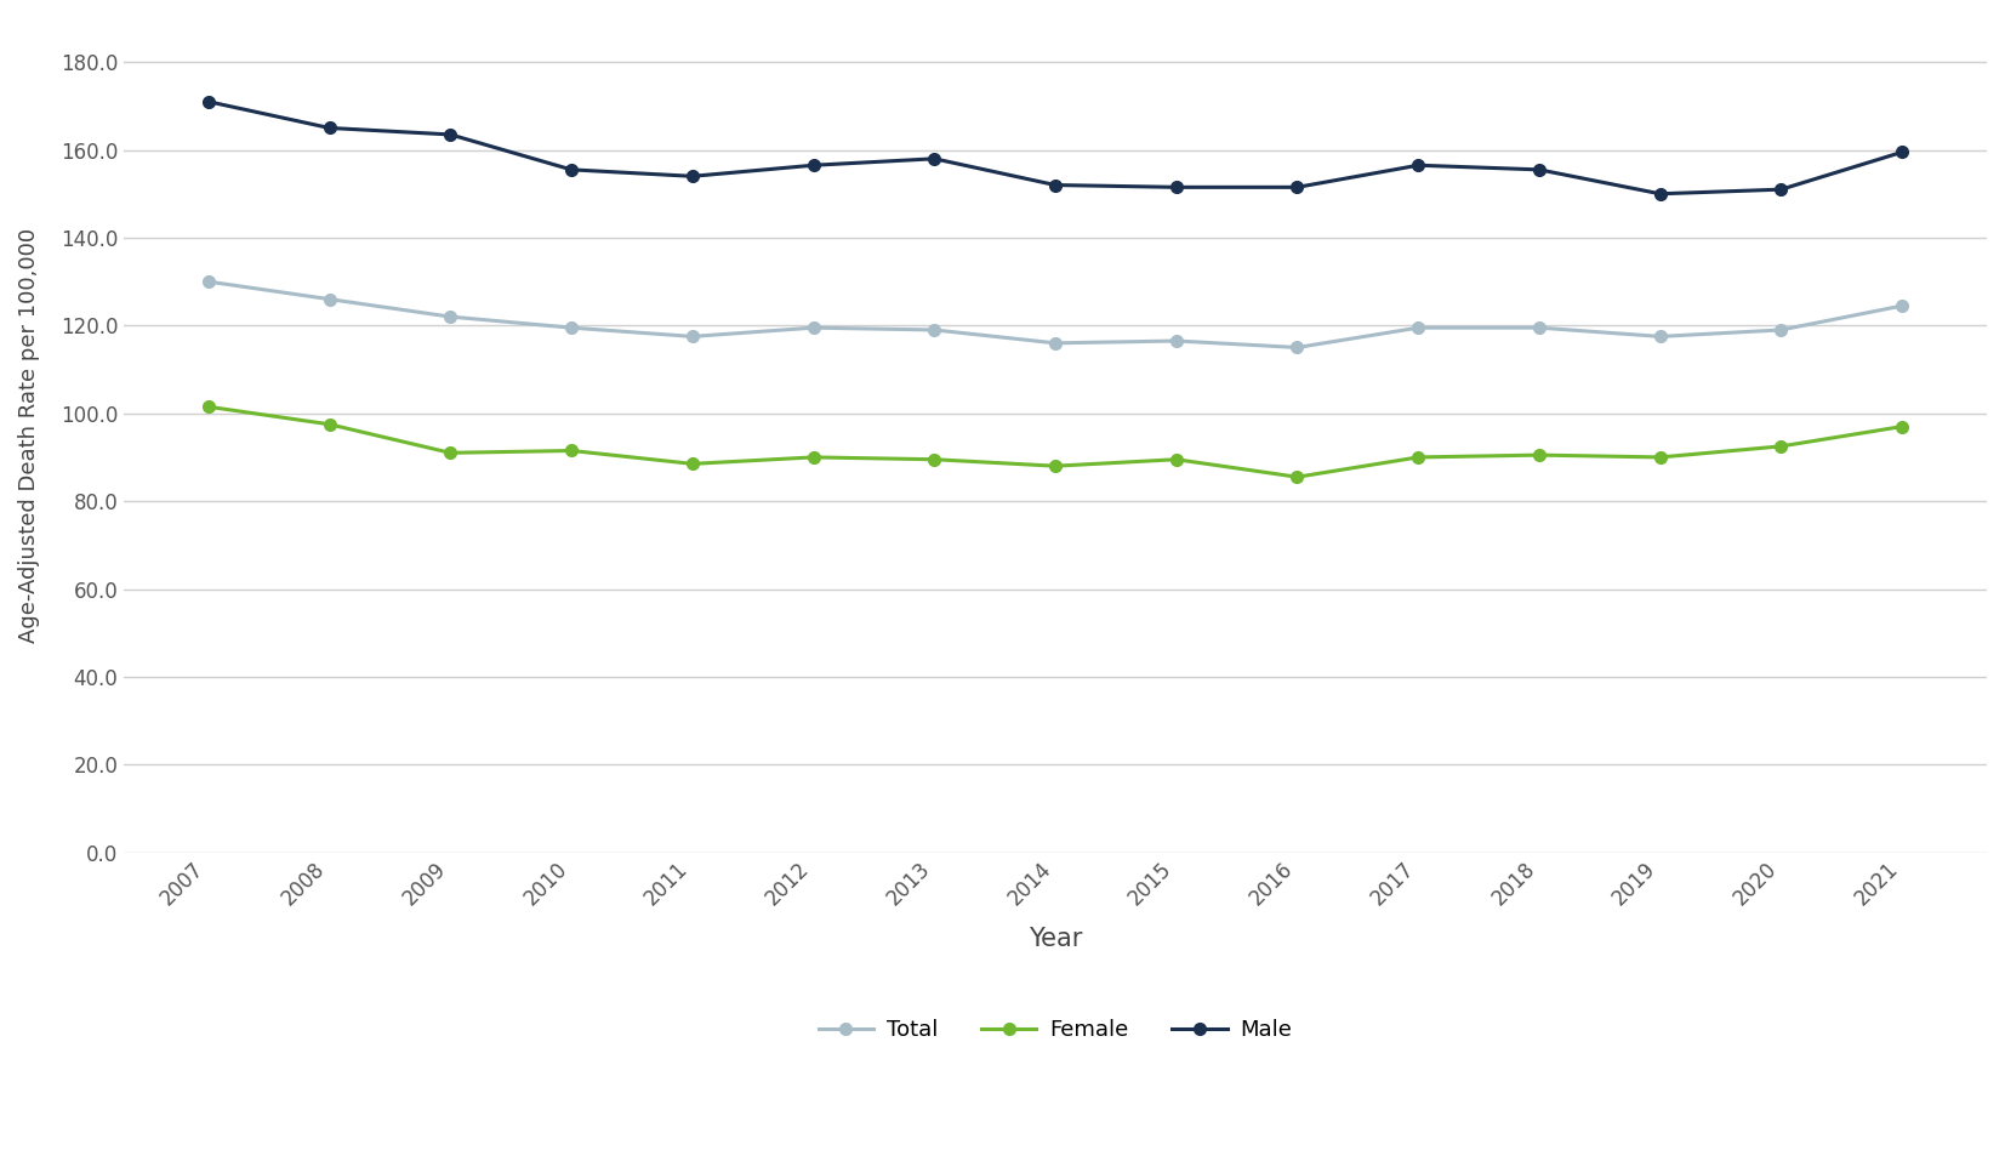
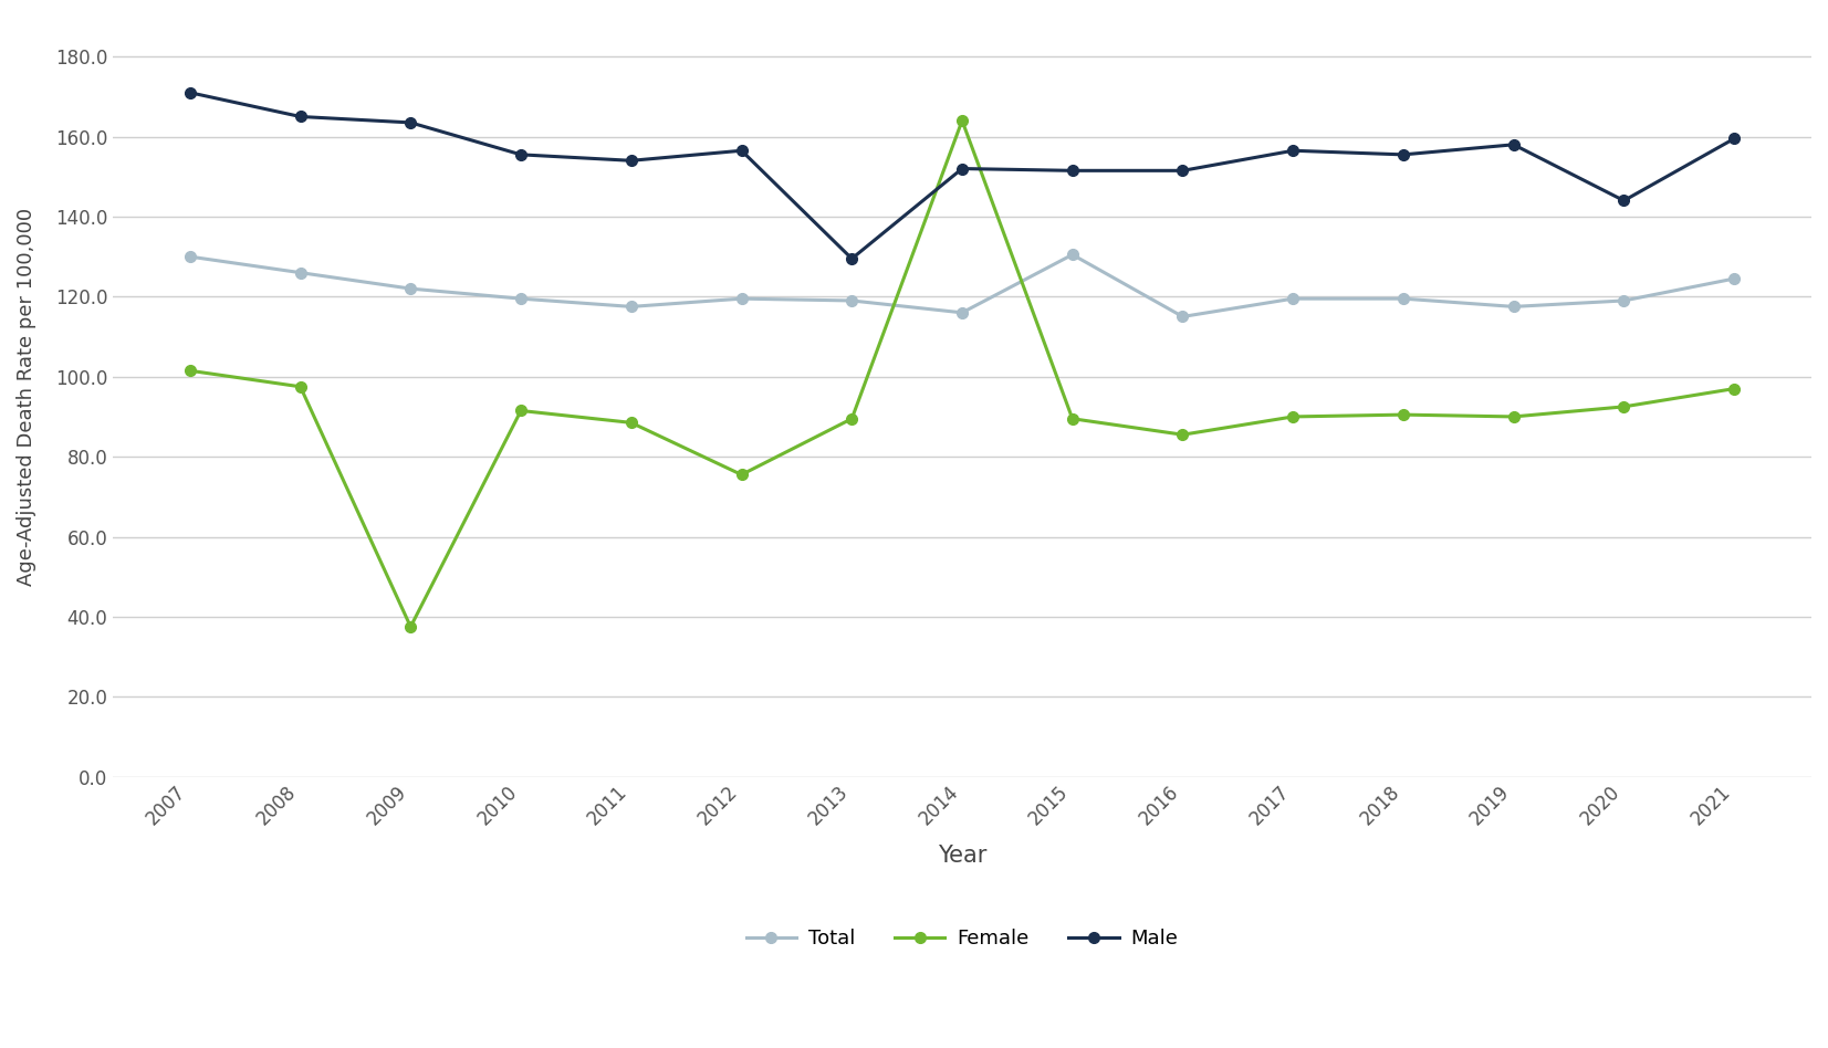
Female/2009: 91.0 -> 37.5
Female/2012: 90.0 -> 75.5
Male/2013: 158.0 -> 129.5
Female/2014: 88.0 -> 164.0
Total/2015: 116.5 -> 130.5
Male/2019: 150.0 -> 158.0
Male/2020: 151.0 -> 144.0
